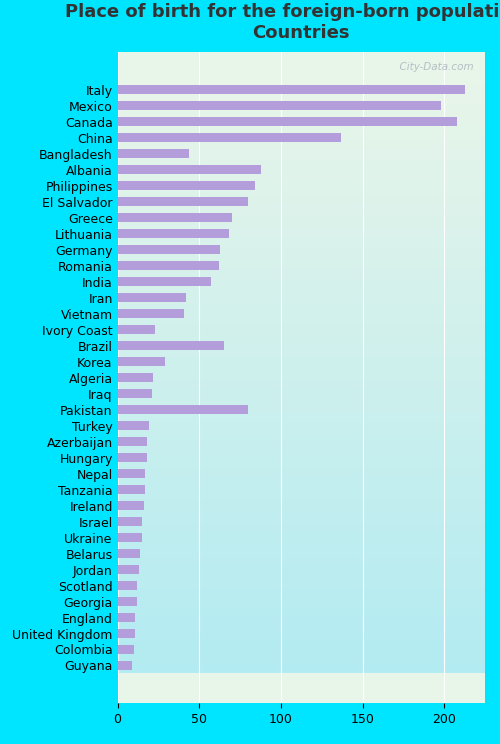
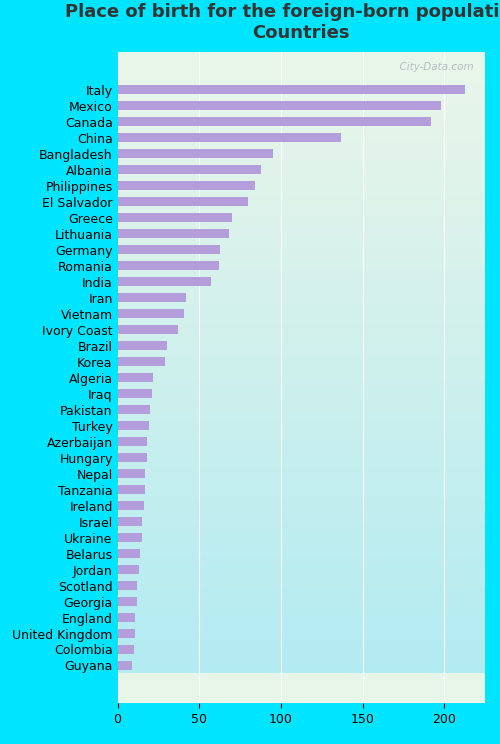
Canada: 208 -> 192
Bangladesh: 44 -> 95
Ivory Coast: 23 -> 37
Brazil: 65 -> 30
Pakistan: 80 -> 20
